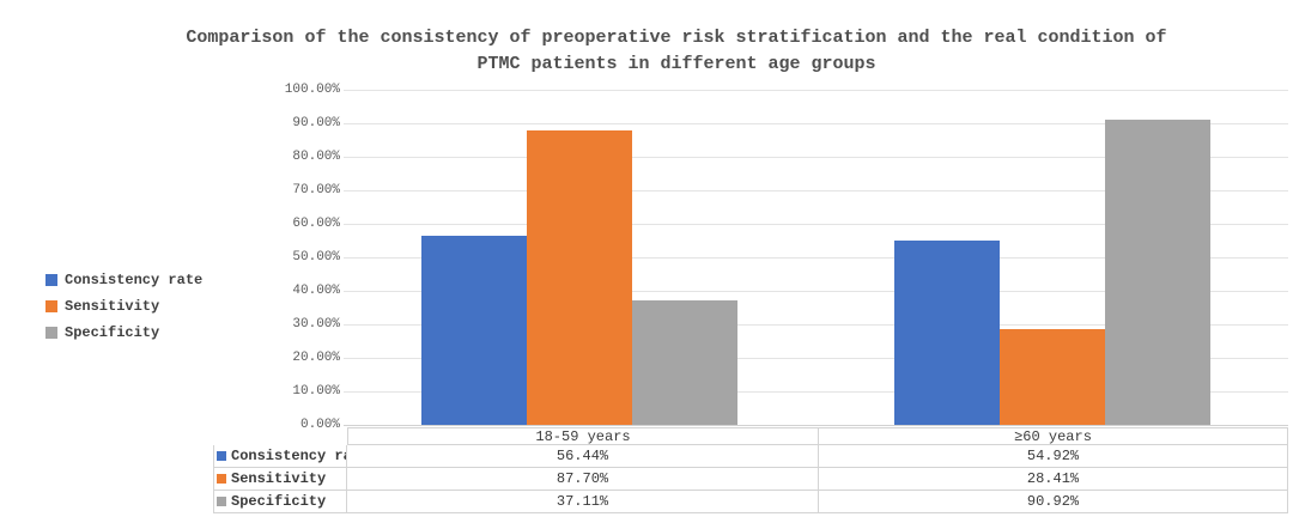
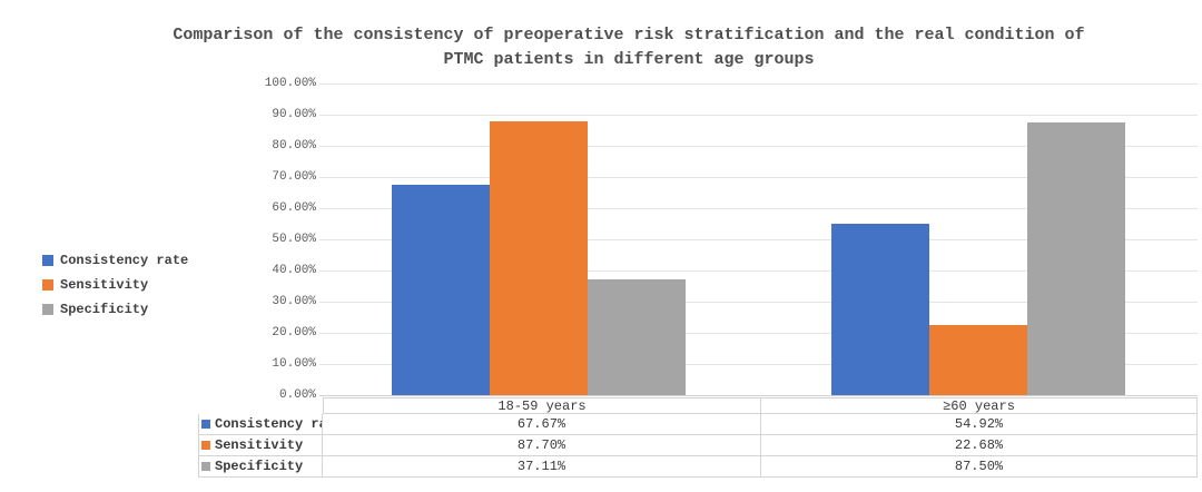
Consistency rate/18-59 years: 56.44% -> 67.67%
Sensitivity/≥60 years: 28.41% -> 22.68%
Specificity/≥60 years: 90.92% -> 87.50%
